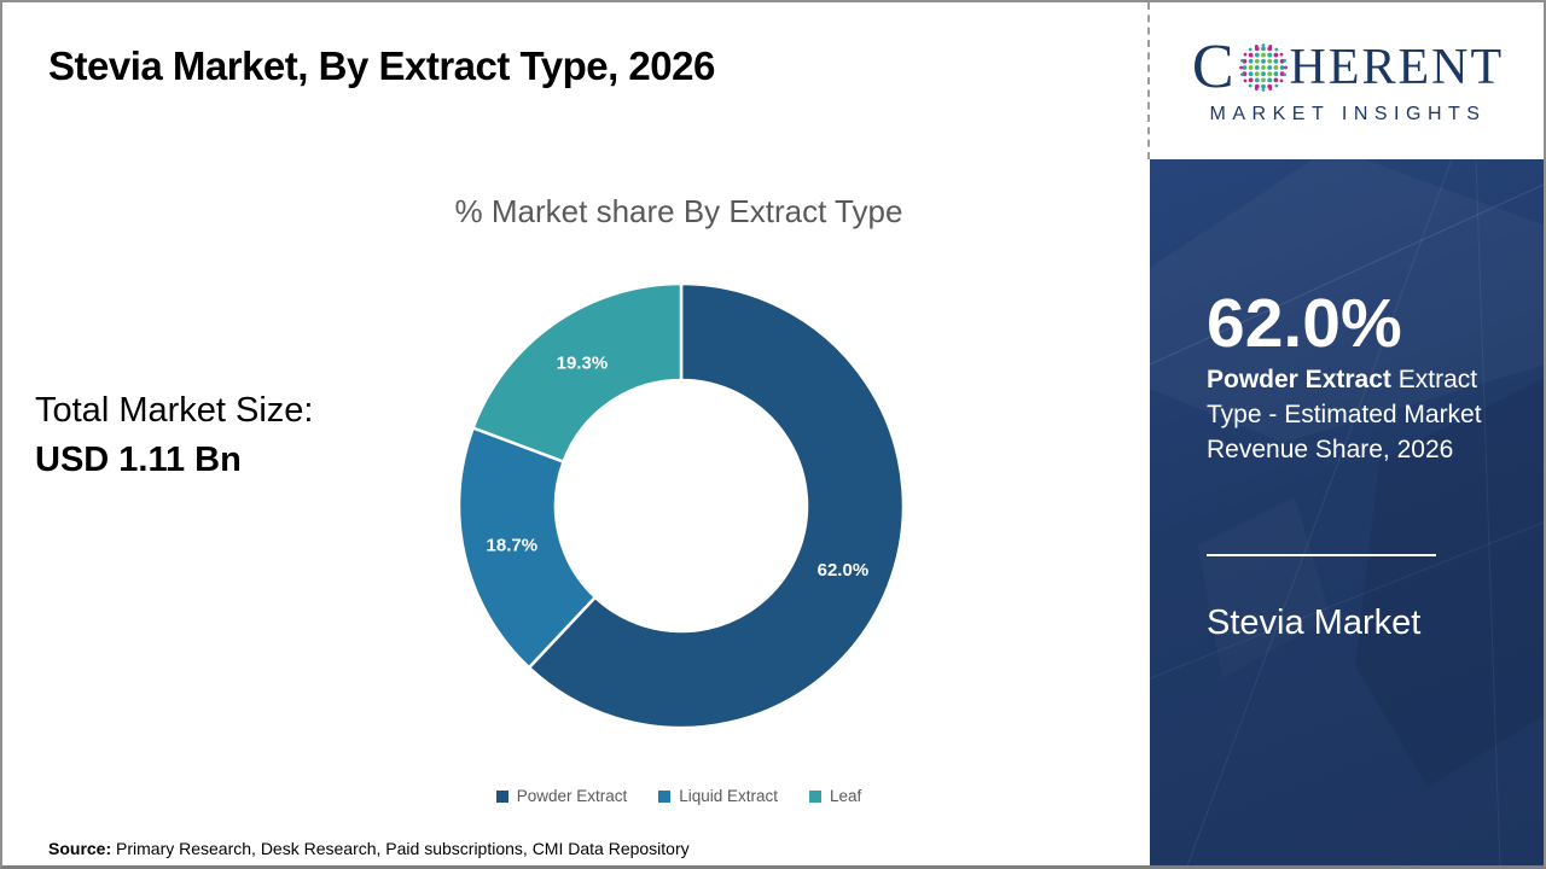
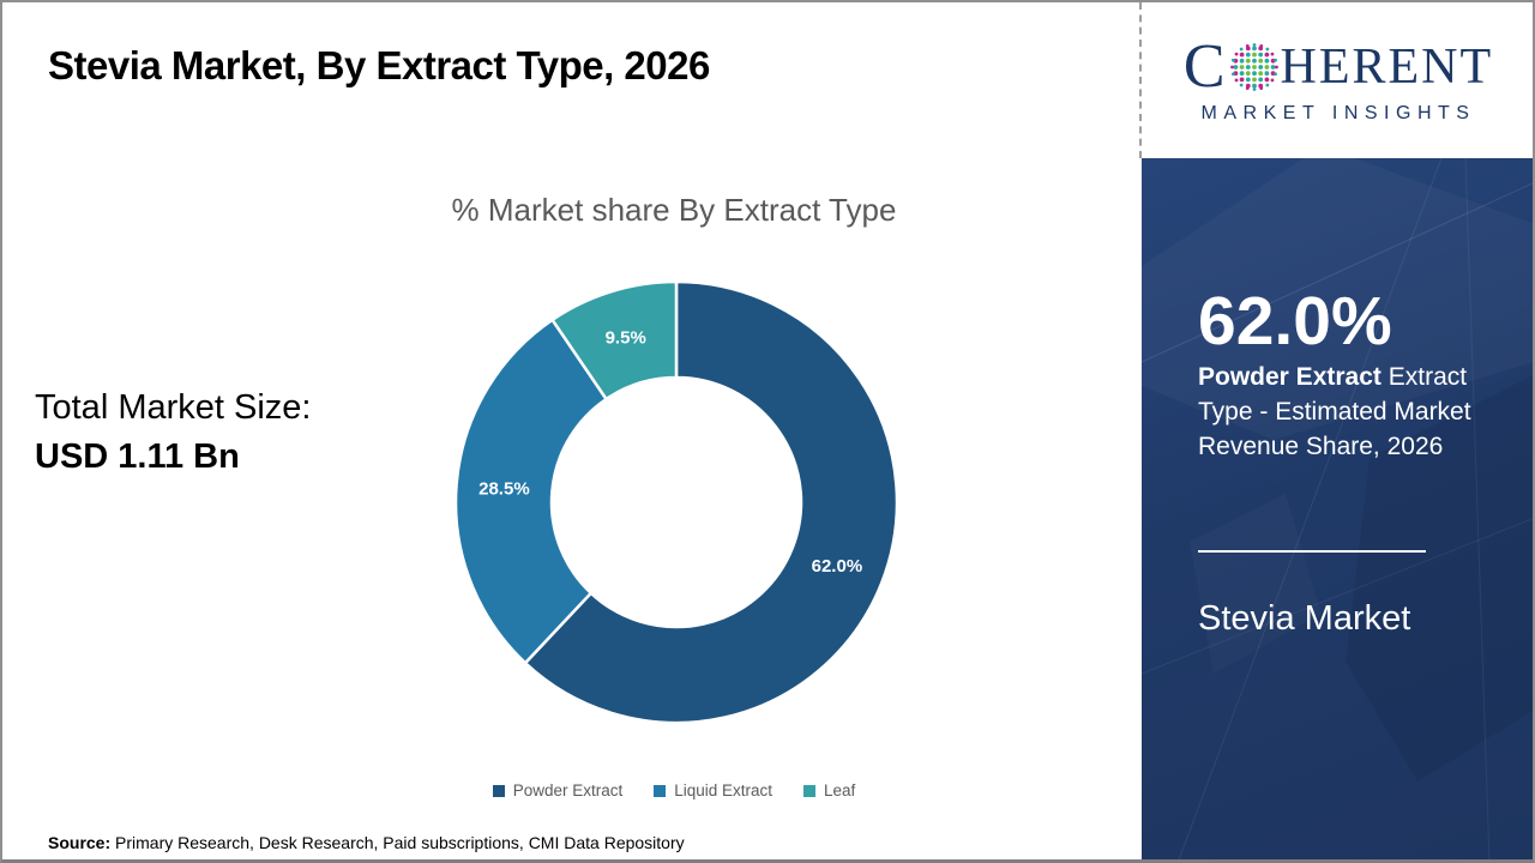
Liquid Extract: 18.7% -> 28.5%
Leaf: 19.3% -> 9.5%
